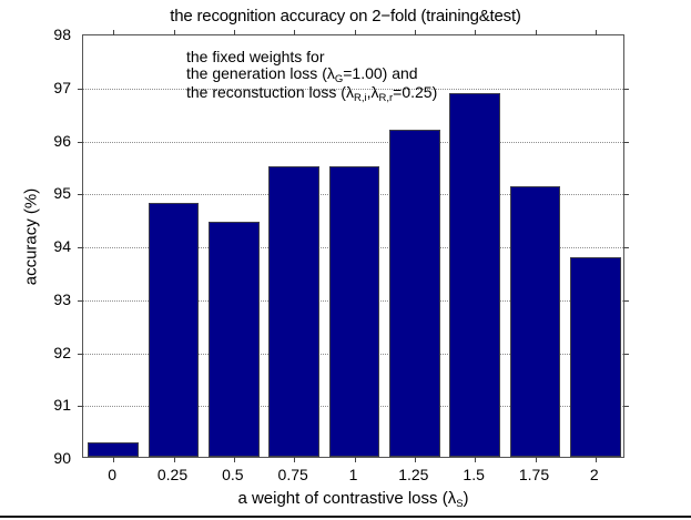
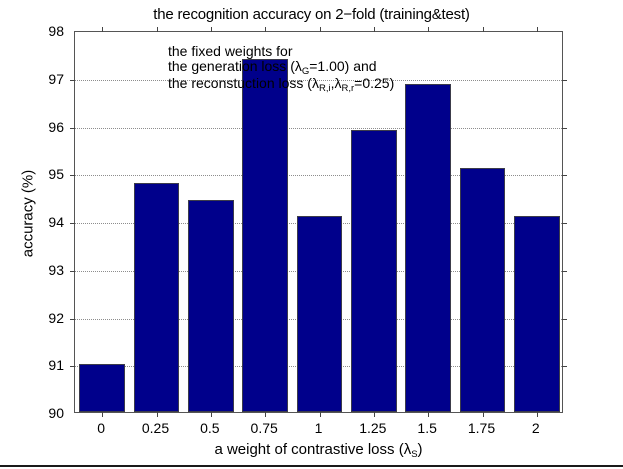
0: 90.3 -> 91.0
0.75: 95.5 -> 97.4
1: 95.5 -> 94.1
1.25: 96.2 -> 95.9
2: 93.8 -> 94.1
